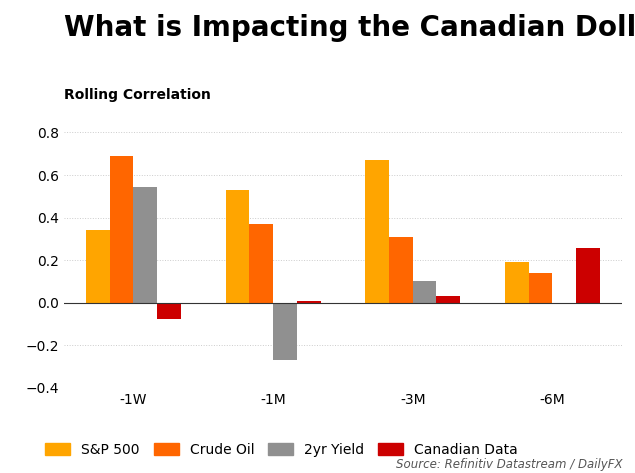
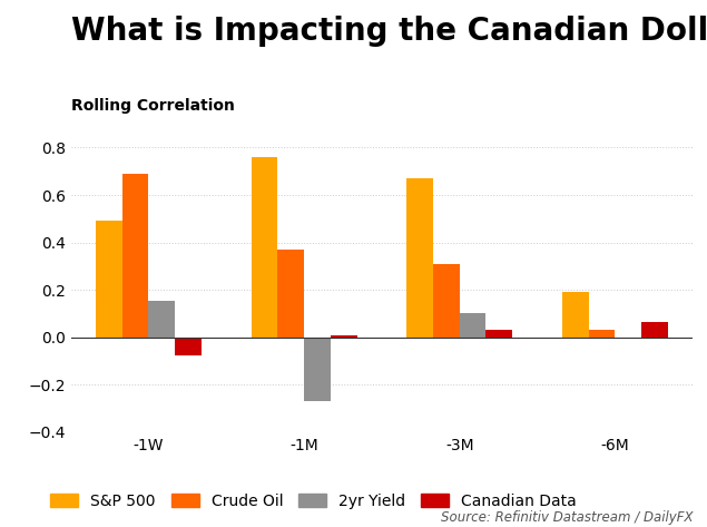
S&P 500/-1W: 0.34 -> 0.49
2yr Yield/-1W: 0.545 -> 0.155
S&P 500/-1M: 0.53 -> 0.76
Crude Oil/-6M: 0.14 -> 0.03
Canadian Data/-6M: 0.255 -> 0.065
